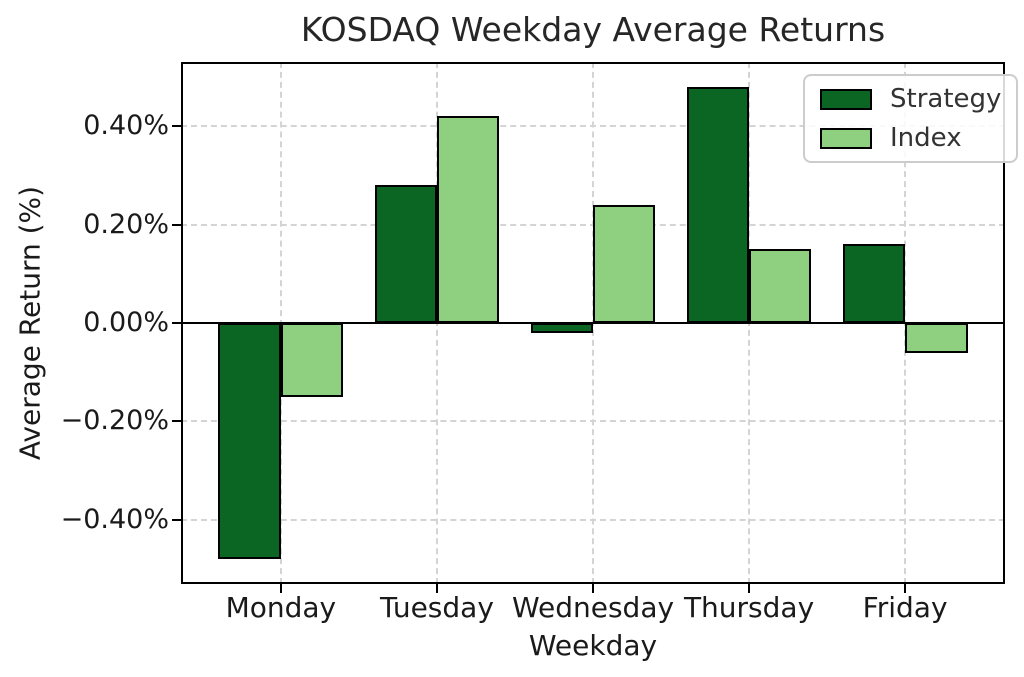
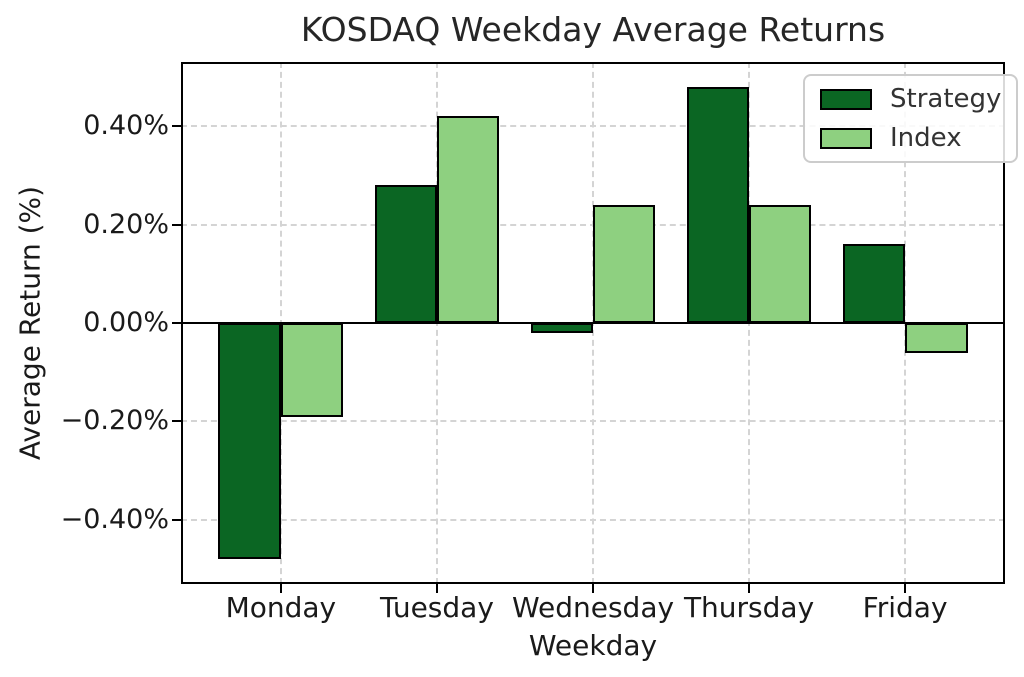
Index/Monday: -0.15% -> -0.19%
Index/Thursday: 0.15% -> 0.24%
